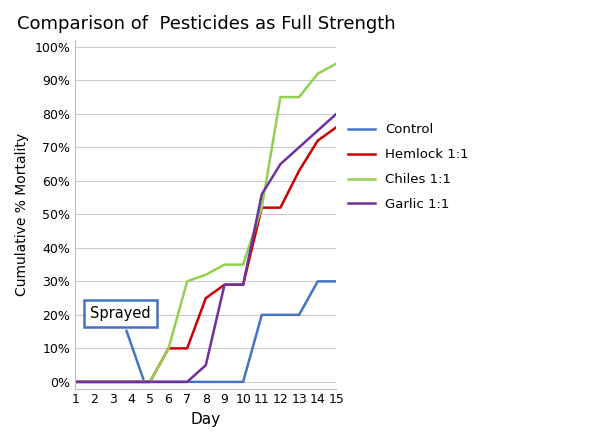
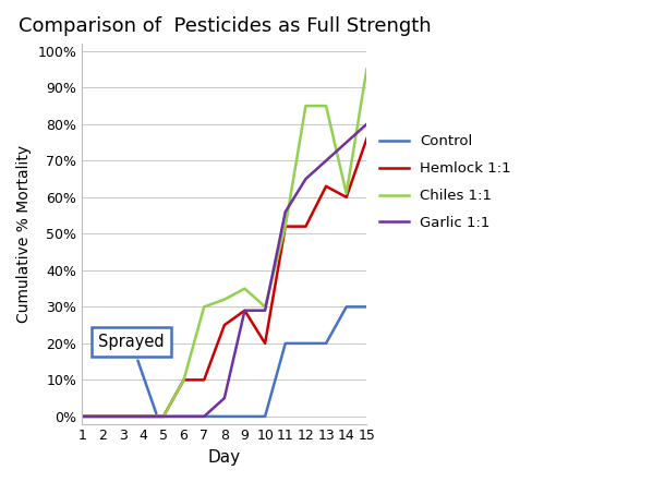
Hemlock 1:1/10: 29% -> 20%
Chiles 1:1/10: 35% -> 30%
Hemlock 1:1/14: 72% -> 60%
Chiles 1:1/14: 92% -> 61%
